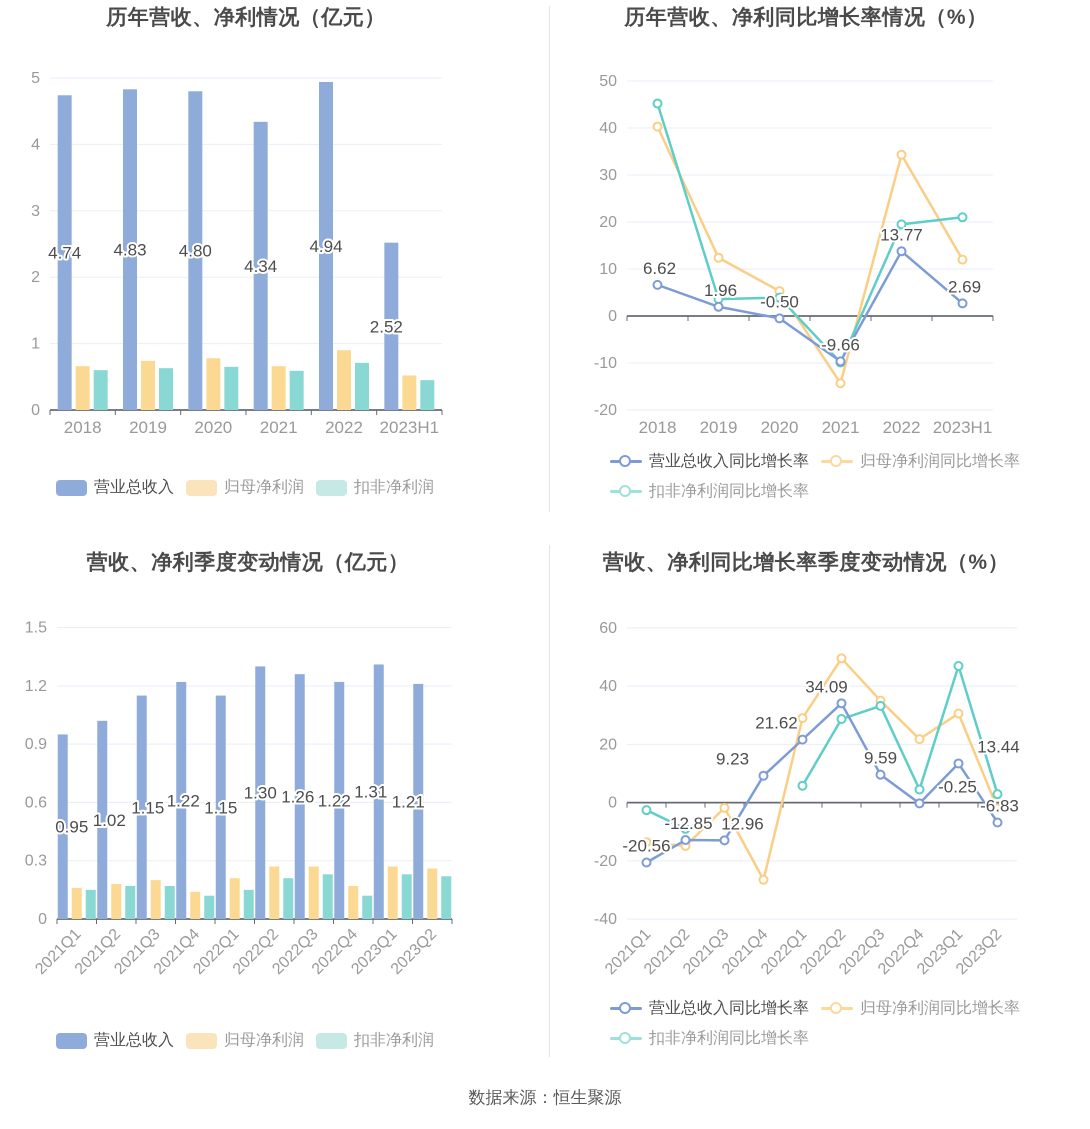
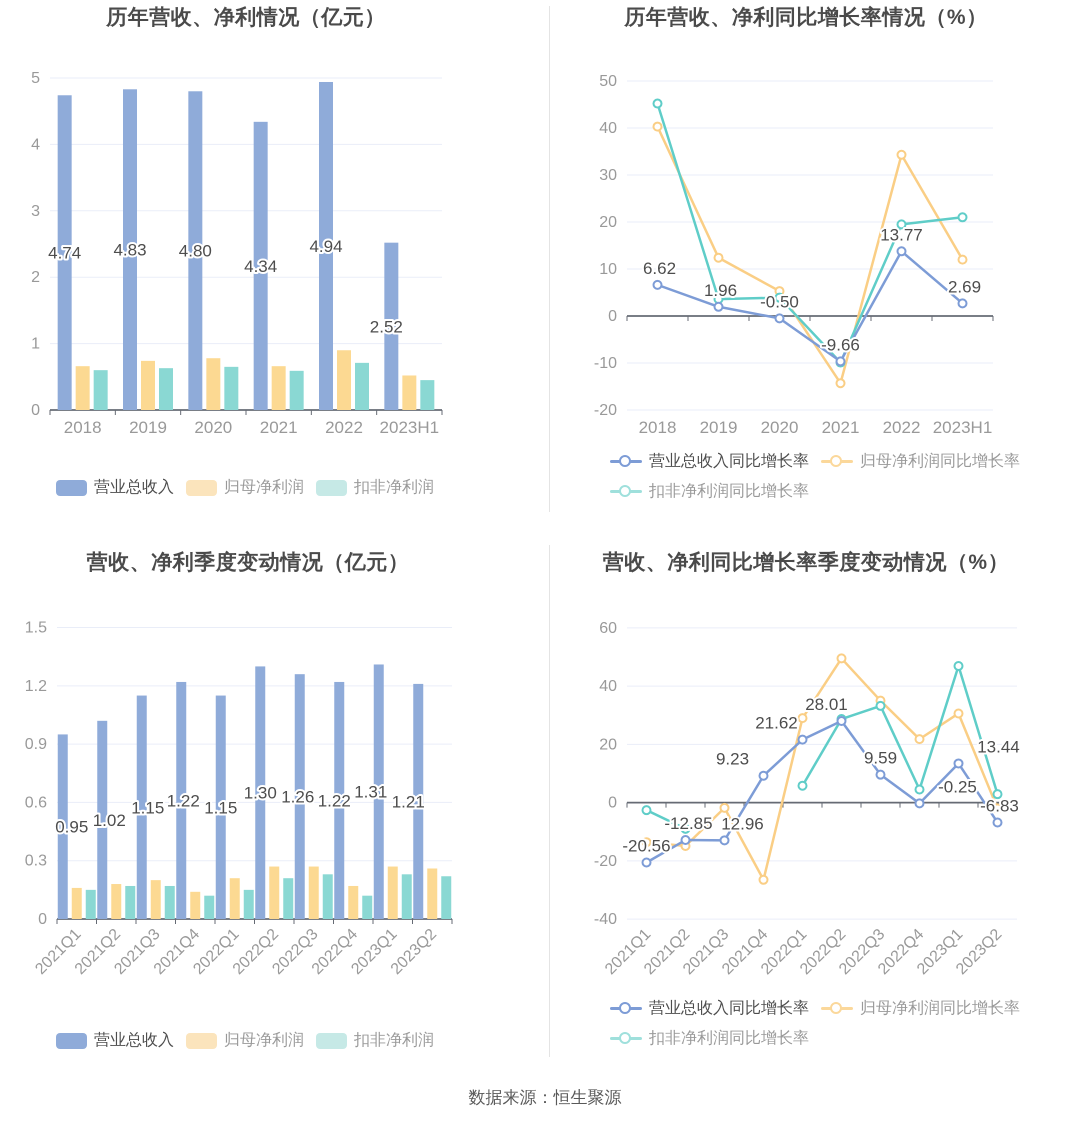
营收、净利同比增长率季度变动情况（%）/营业总收入同比增长率/2022Q2: 34.09 -> 28.01
